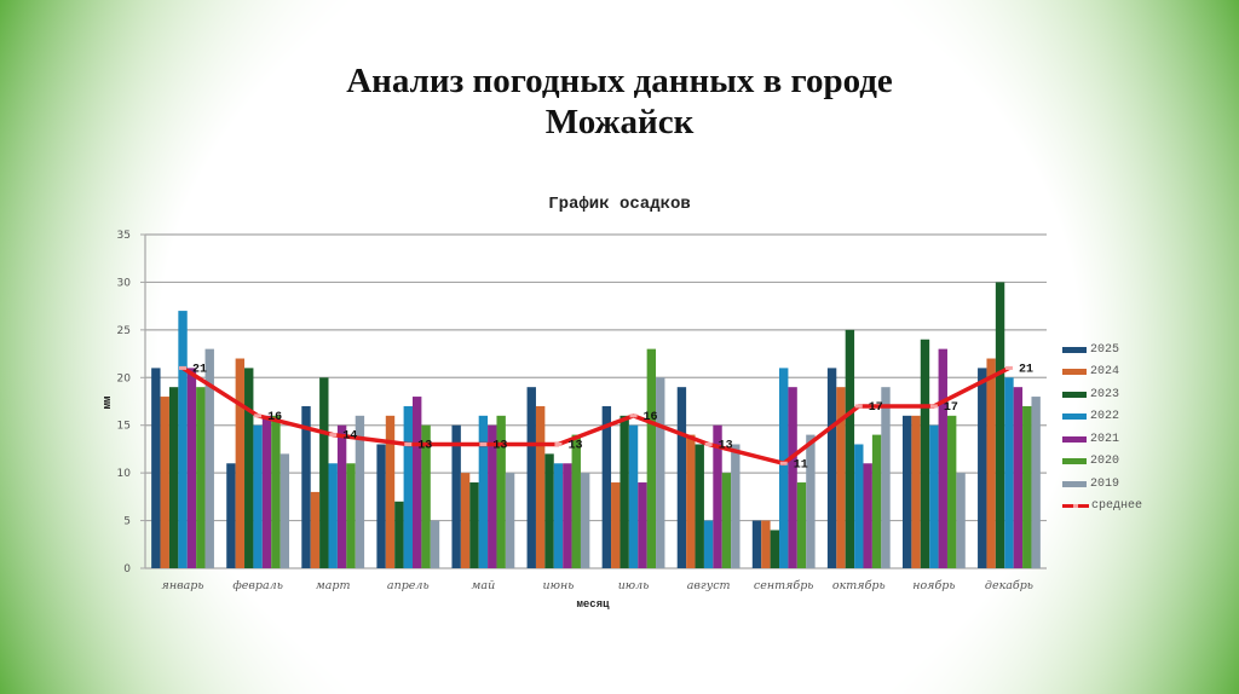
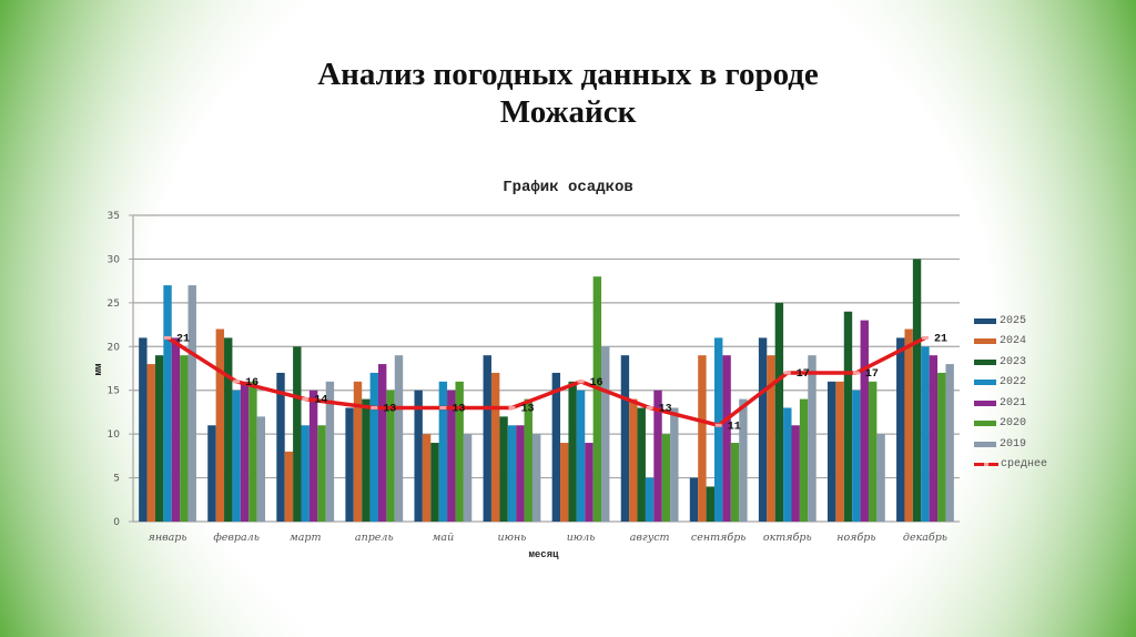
2019/январь: 23 -> 27
2023/апрель: 7 -> 14
2019/апрель: 5 -> 19
2020/июль: 23 -> 28
2024/сентябрь: 5 -> 19
